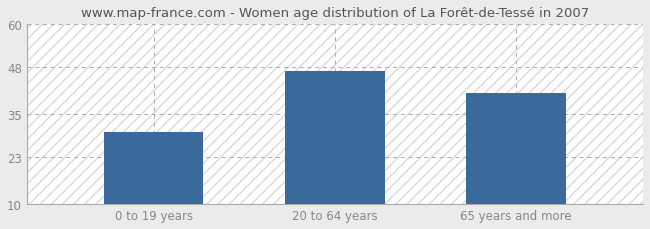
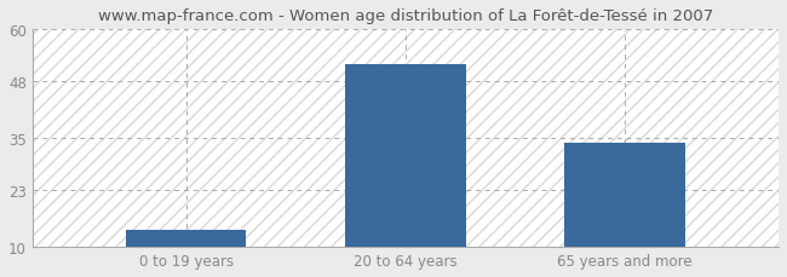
0 to 19 years: 30 -> 14
20 to 64 years: 47 -> 52
65 years and more: 41 -> 34
